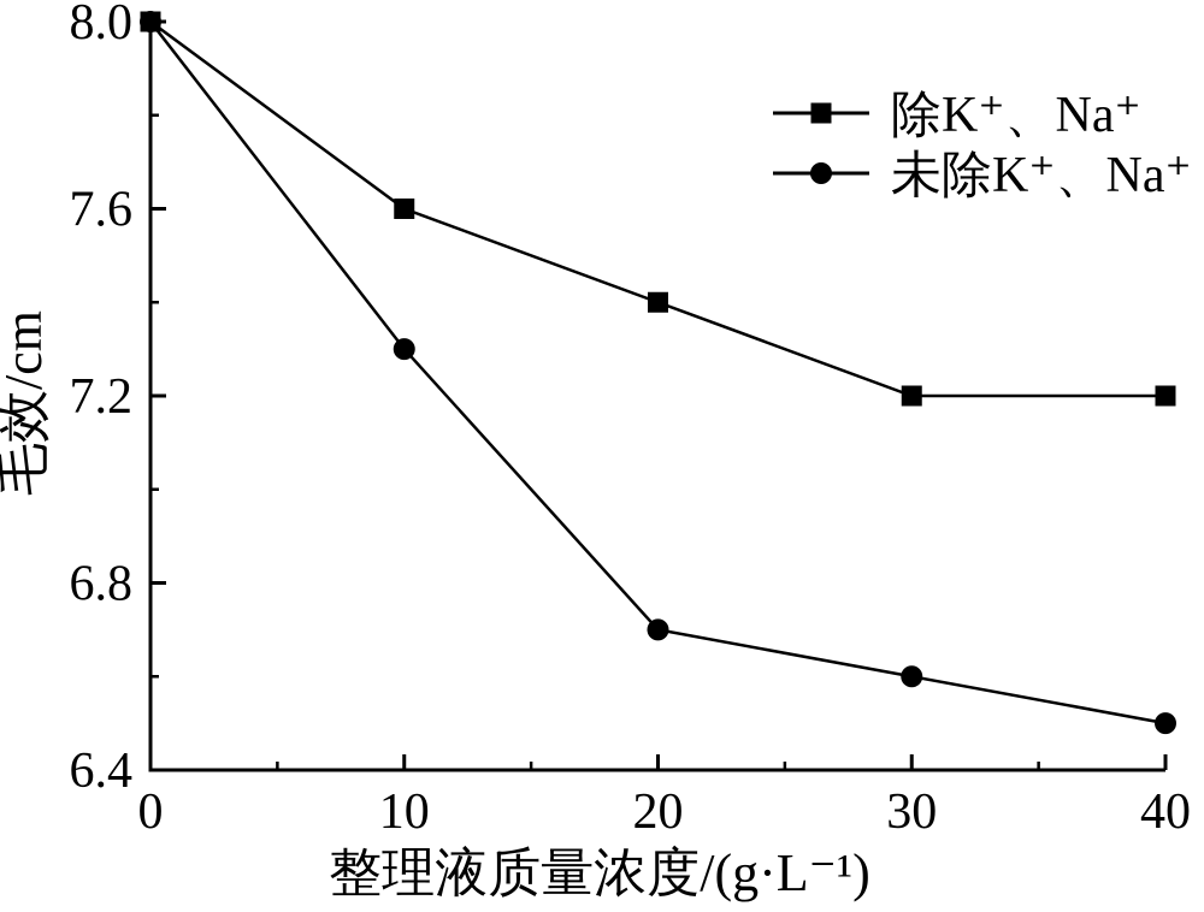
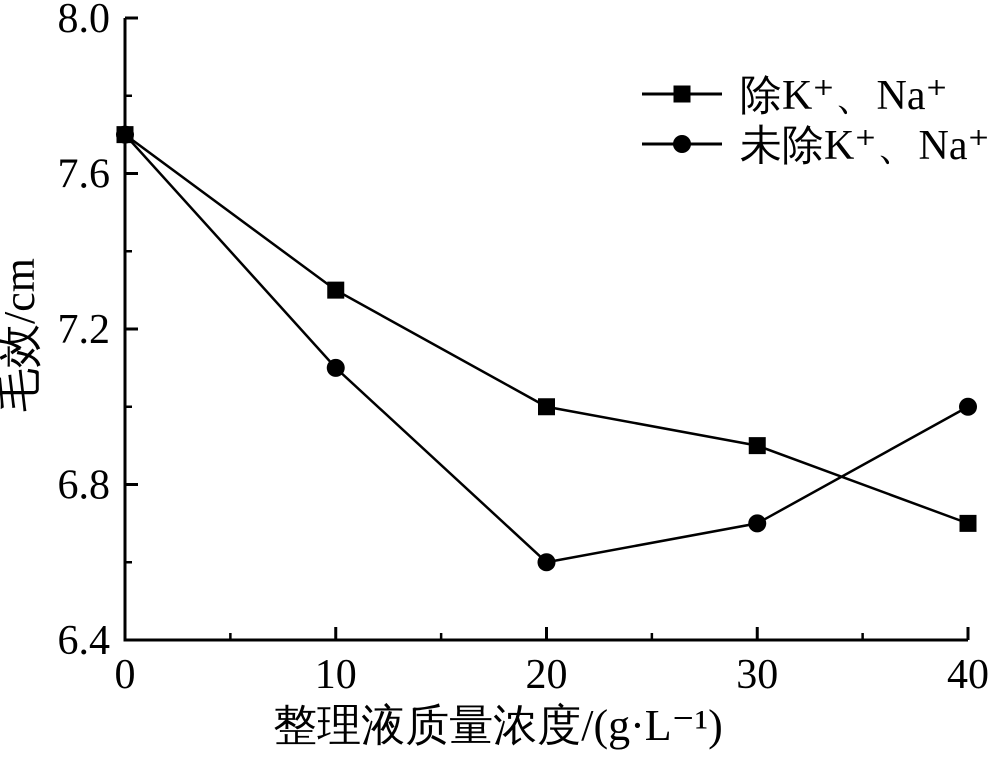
除K⁺、Na⁺/0: 8.0 -> 7.7
未除K⁺、Na⁺/0: 8.0 -> 7.7
除K⁺、Na⁺/10: 7.6 -> 7.3
未除K⁺、Na⁺/10: 7.3 -> 7.1
除K⁺、Na⁺/20: 7.4 -> 7.0
未除K⁺、Na⁺/20: 6.7 -> 6.6
除K⁺、Na⁺/30: 7.2 -> 6.9
未除K⁺、Na⁺/30: 6.6 -> 6.7
除K⁺、Na⁺/40: 7.2 -> 6.7
未除K⁺、Na⁺/40: 6.5 -> 7.0
